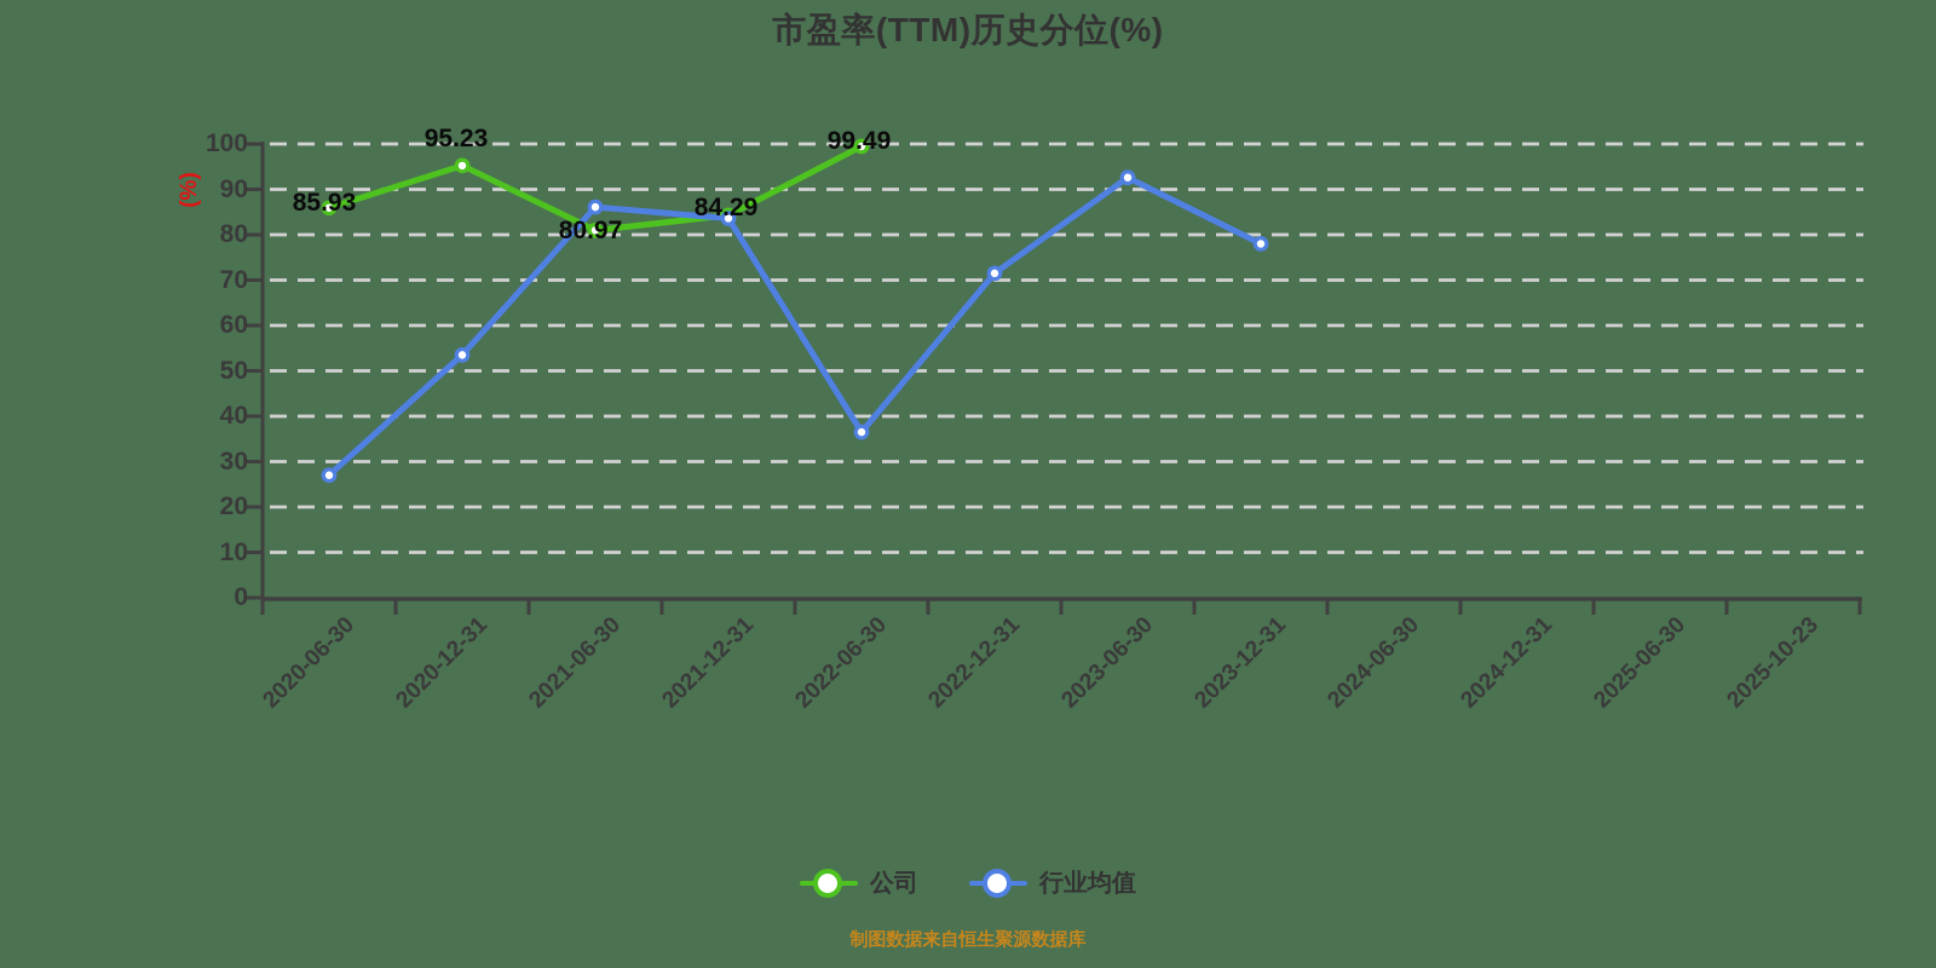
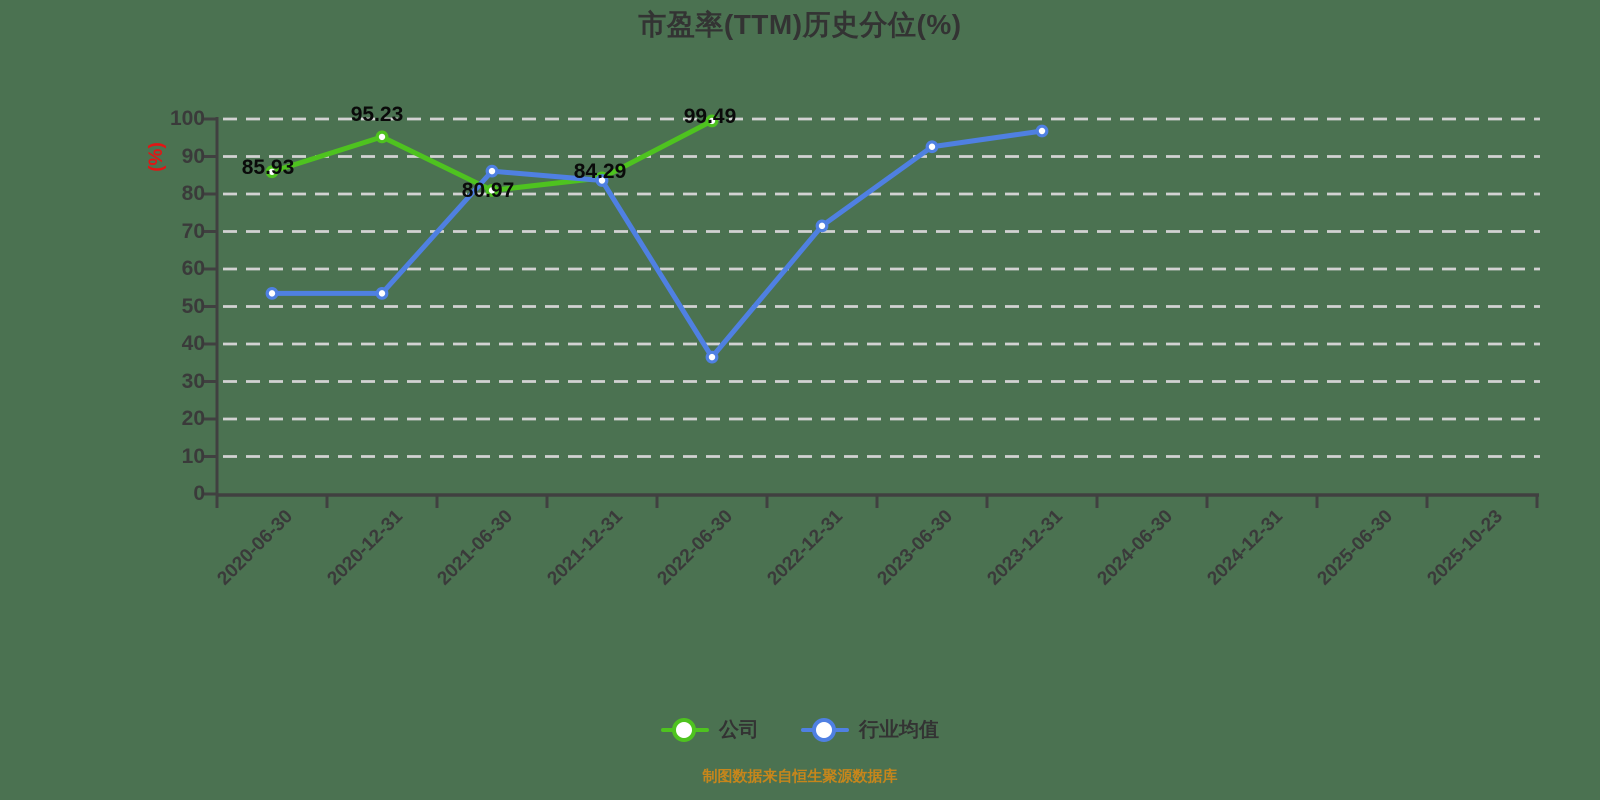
行业均值/2020-06-30: 27 -> 54
行业均值/2023-12-31: 78 -> 97
